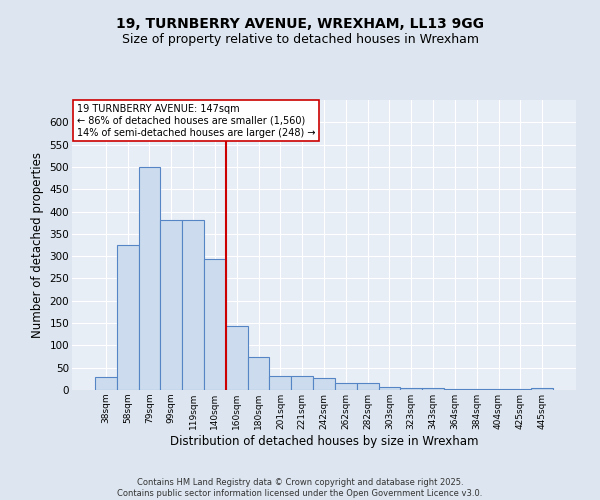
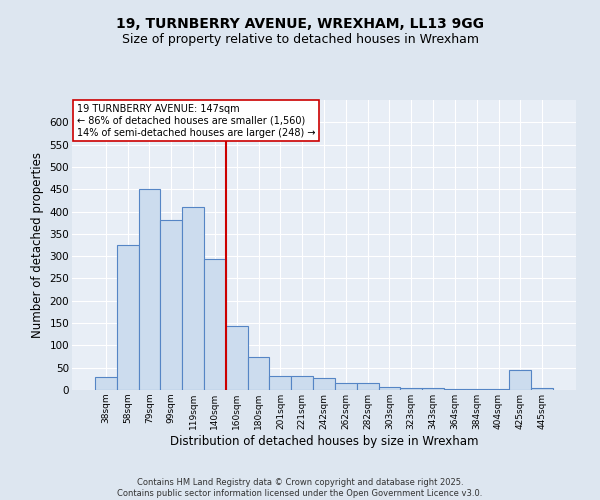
79sqm: 500 -> 450
119sqm: 380 -> 410
425sqm: 3 -> 45
